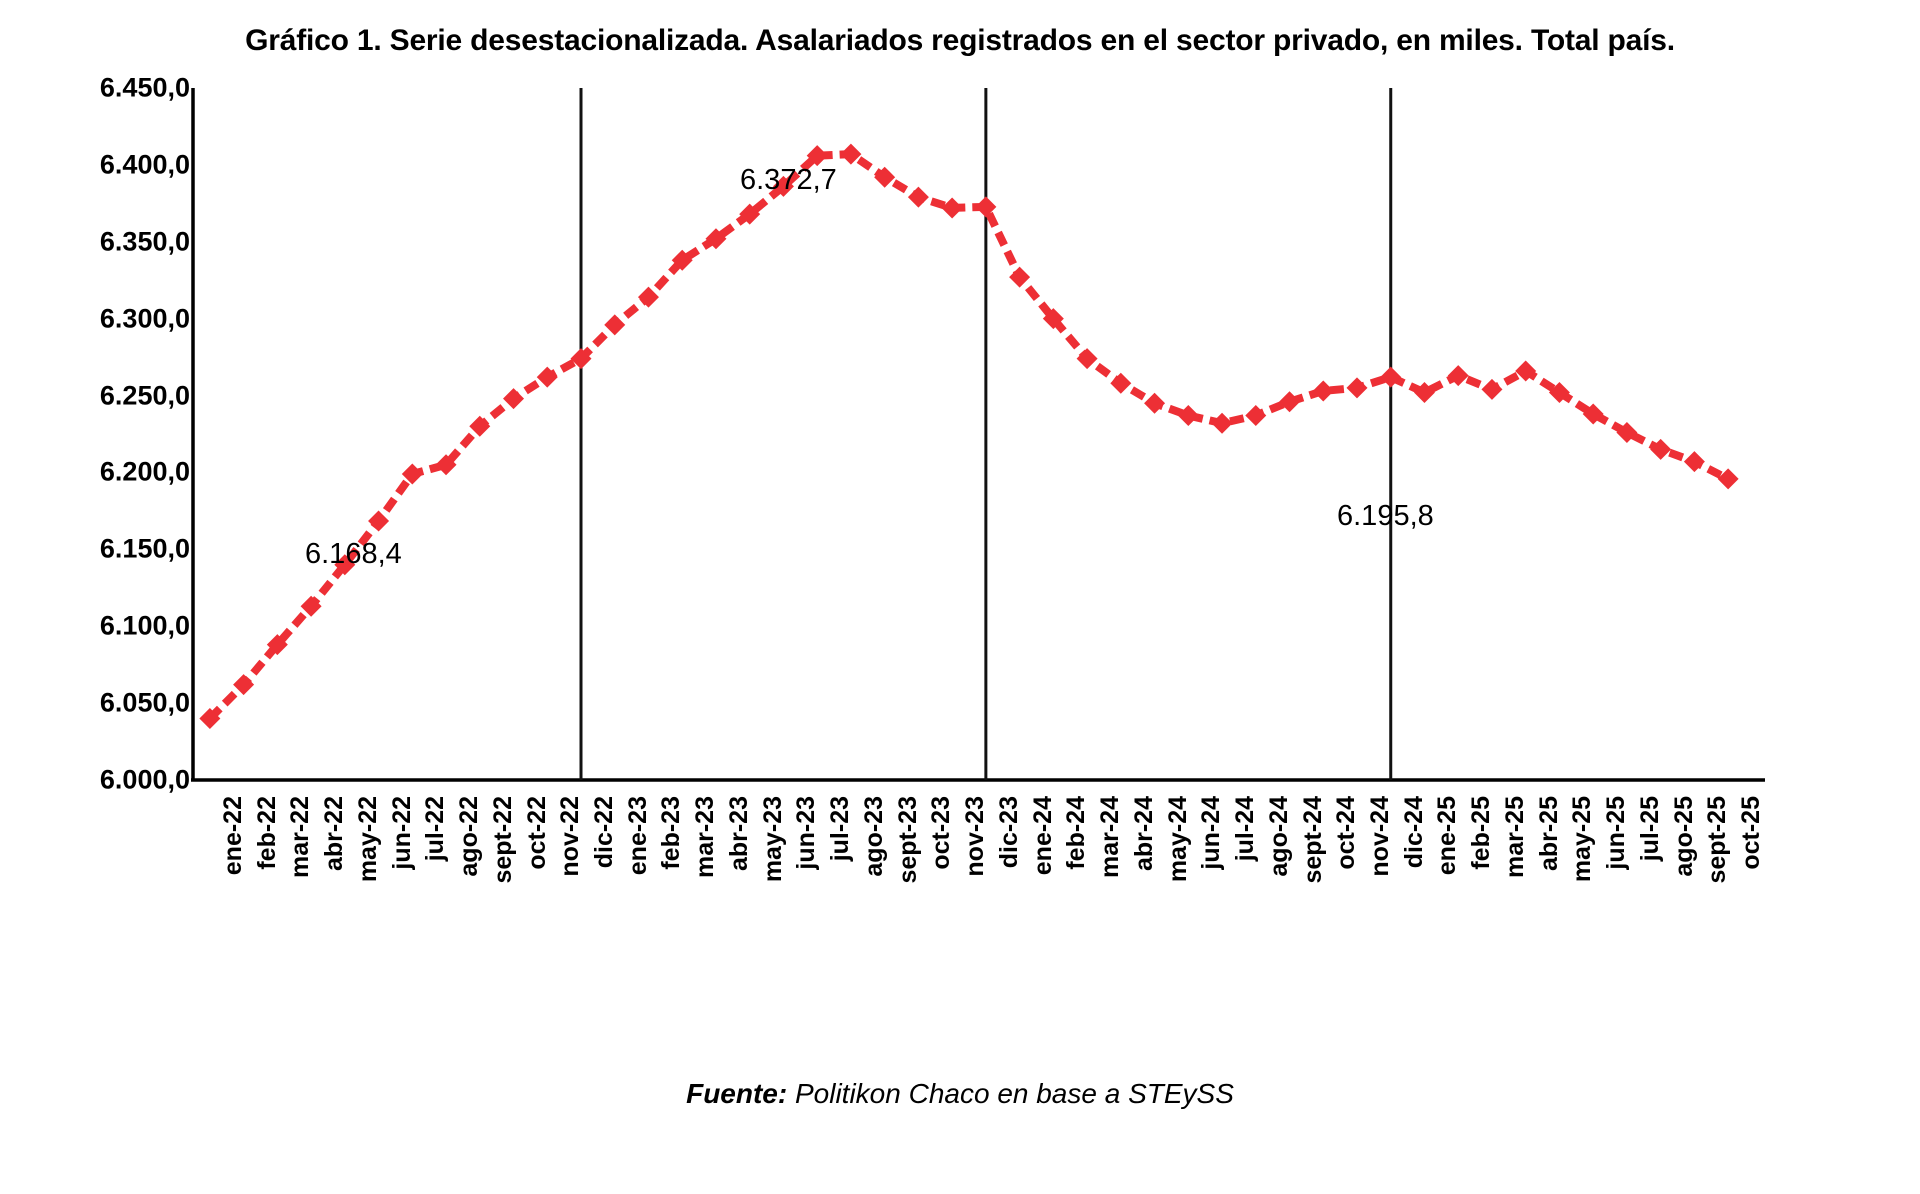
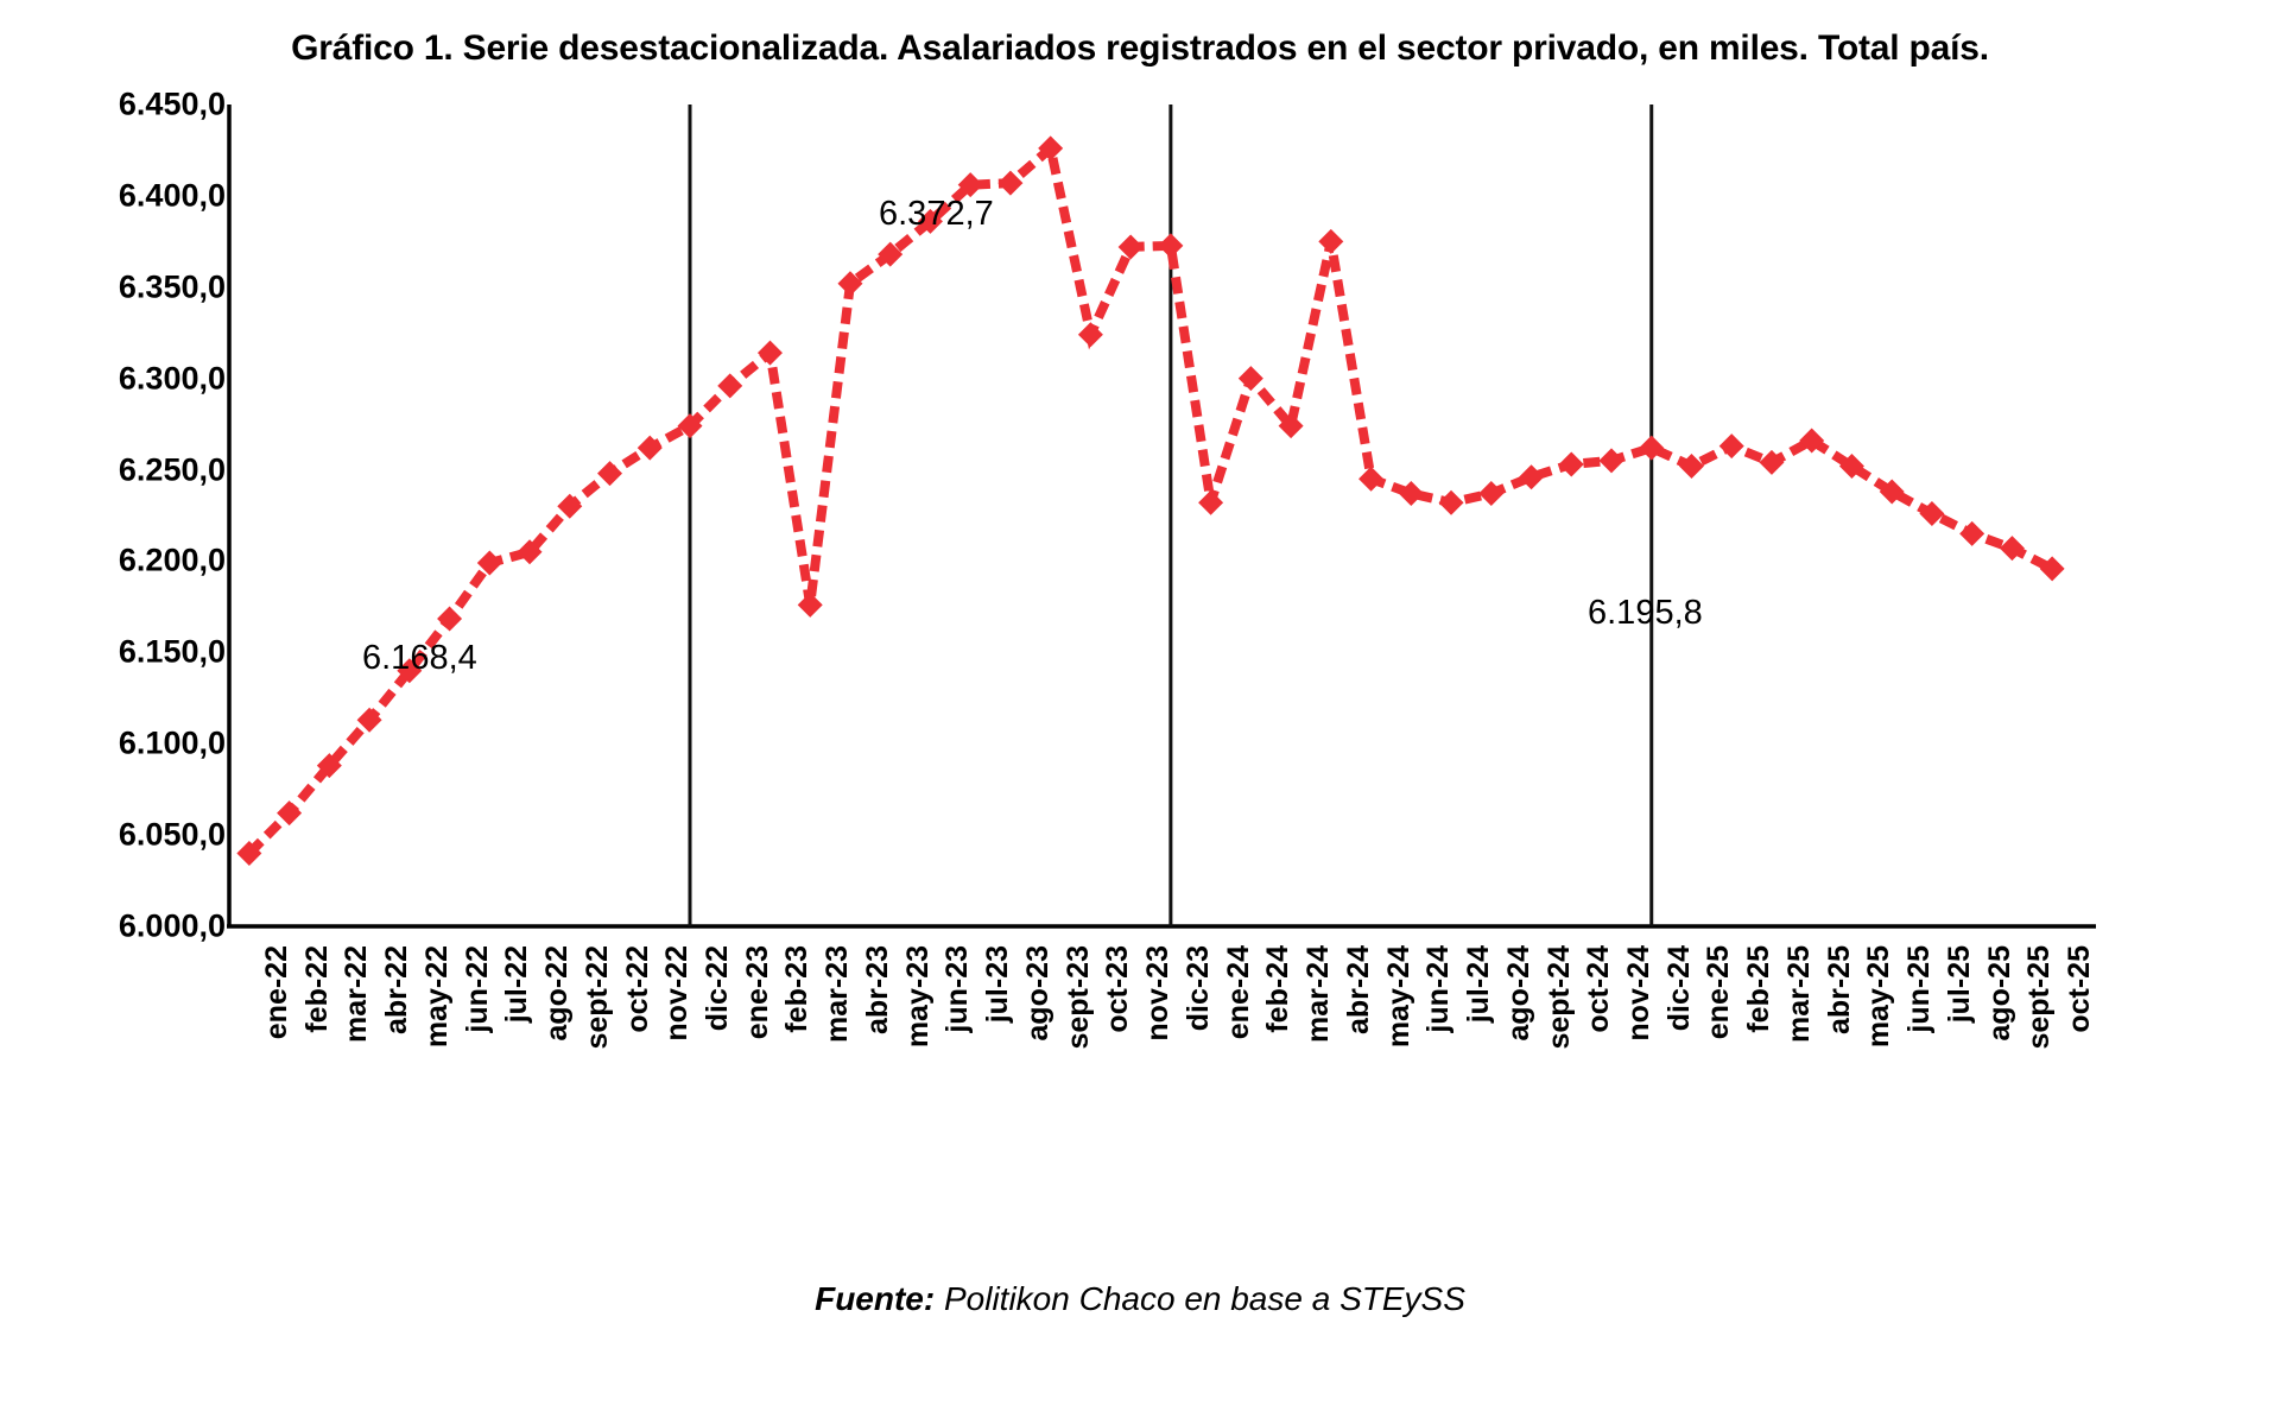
mar-23: 6338 -> 6176
sept-23: 6392 -> 6426
oct-23: 6379 -> 6324
ene-24: 6327 -> 6232
abr-24: 6258 -> 6375
